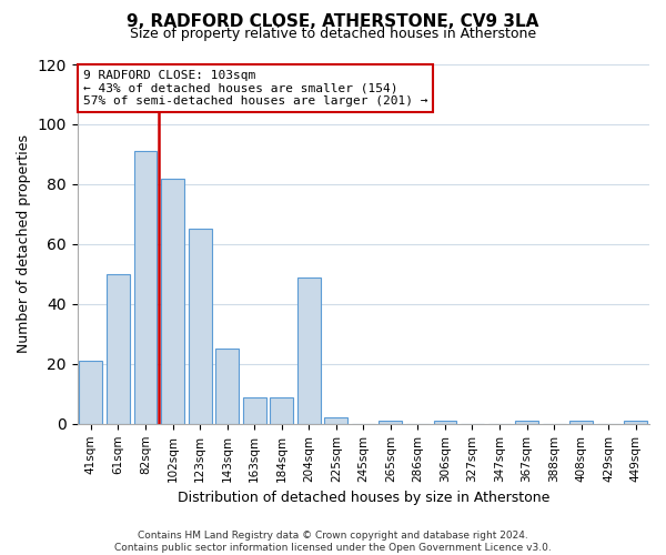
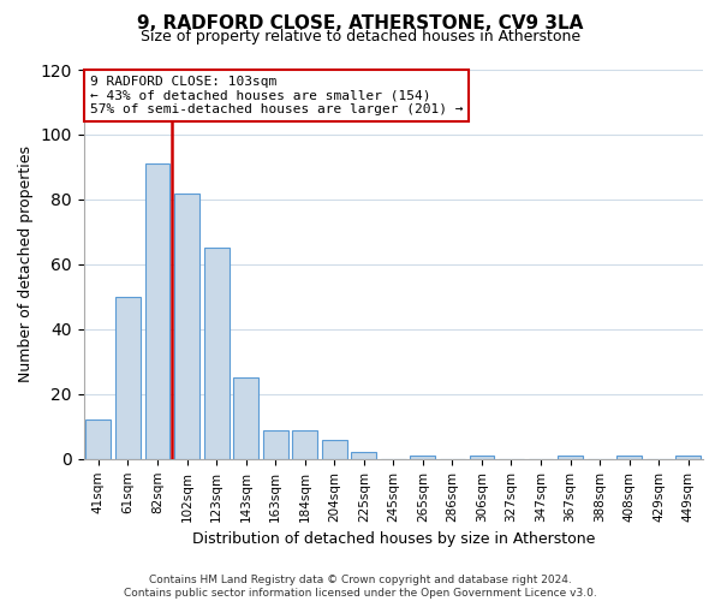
41sqm: 21 -> 12
204sqm: 49 -> 6
